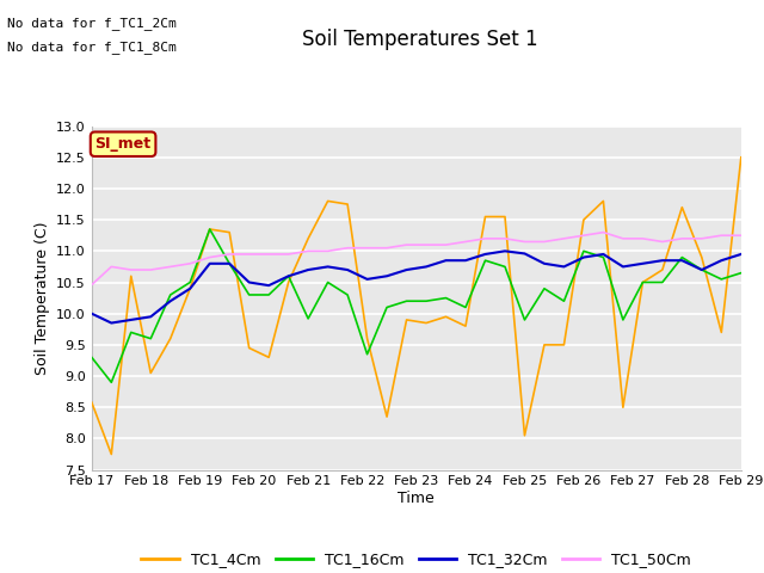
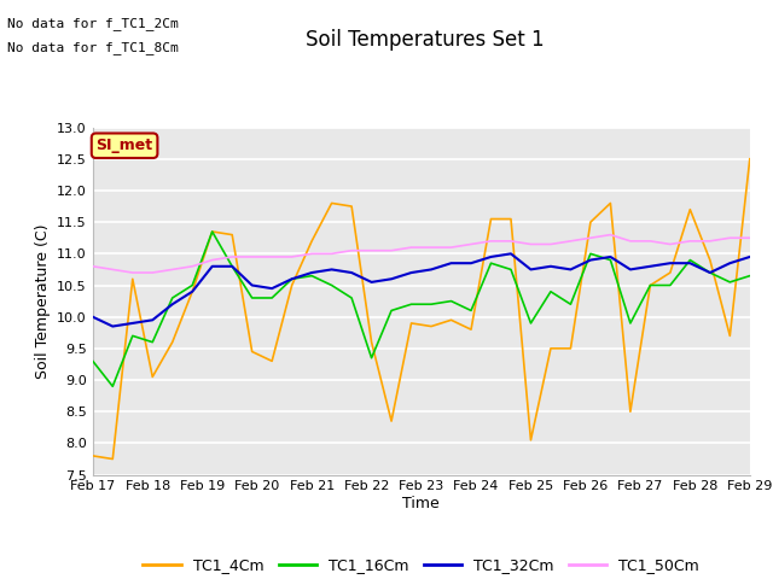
TC1_4Cm/Feb 17: 8.58 -> 7.80
TC1_50Cm/Feb 17: 10.46 -> 10.80
TC1_16Cm/Feb 21: 9.92 -> 10.65
TC1_32Cm/Feb 25: 10.96 -> 10.75
